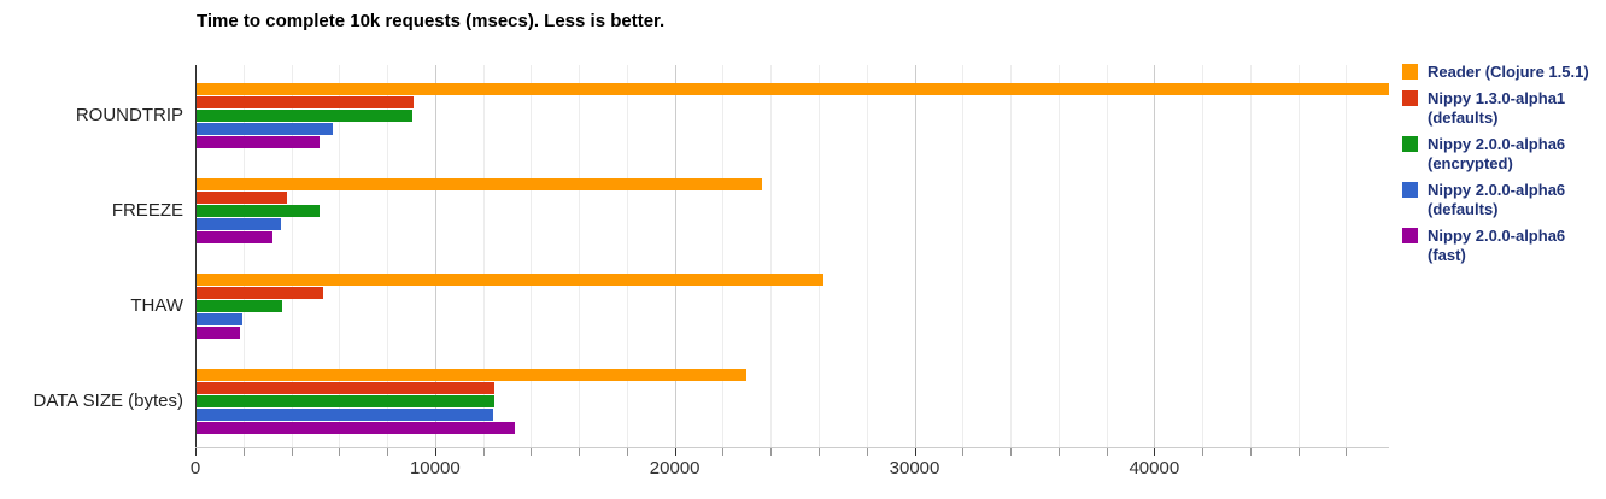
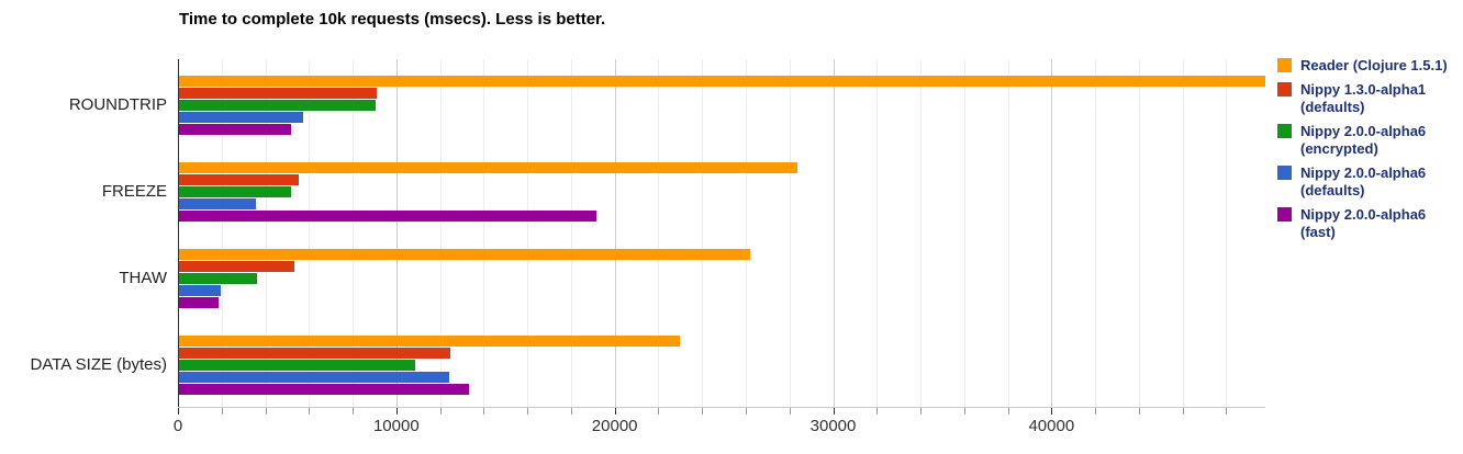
Reader (Clojure 1.5.1)/FREEZE: 23600 -> 28300
Nippy 1.3.0-alpha1 (defaults)/FREEZE: 3800 -> 5500
Nippy 2.0.0-alpha6 (fast)/FREEZE: 3200 -> 19100
Nippy 2.0.0-alpha6 (encrypted)/DATA SIZE (bytes): 12400 -> 10800
